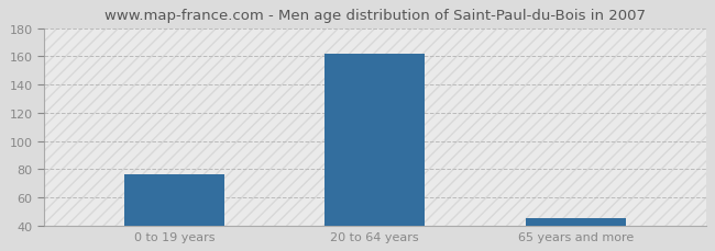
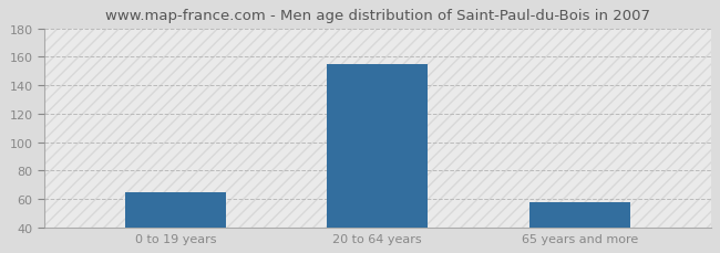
0 to 19 years: 76 -> 65
20 to 64 years: 162 -> 155
65 years and more: 45 -> 58
